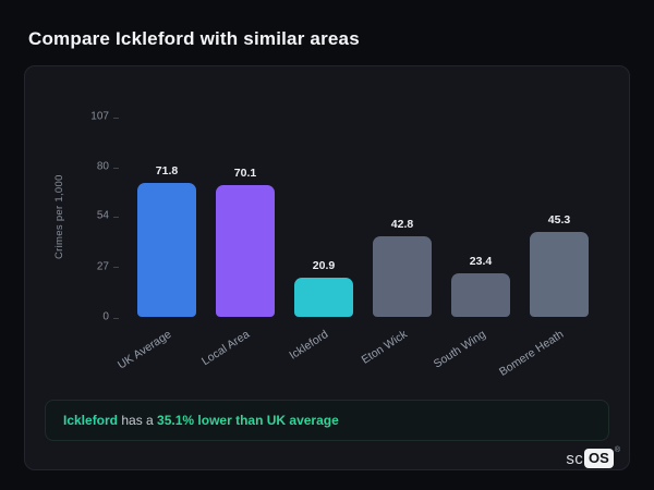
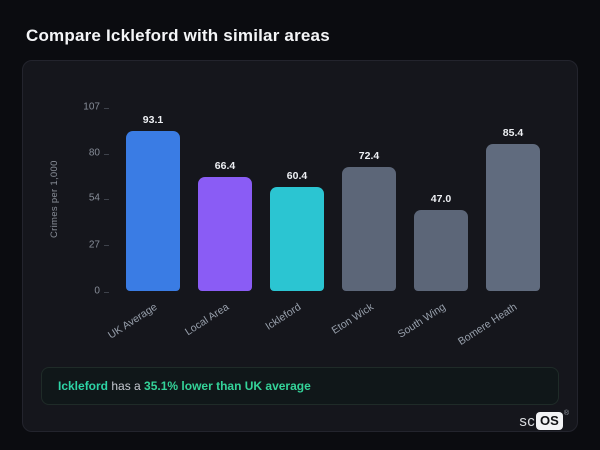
UK Average: 71.8 -> 93.1
Local Area: 70.1 -> 66.4
Ickleford: 20.9 -> 60.4
Eton Wick: 42.8 -> 72.4
South Wing: 23.4 -> 47.0
Bomere Heath: 45.3 -> 85.4
